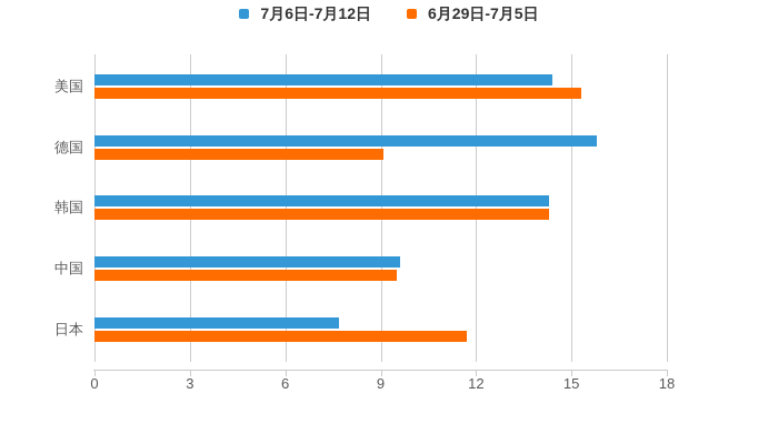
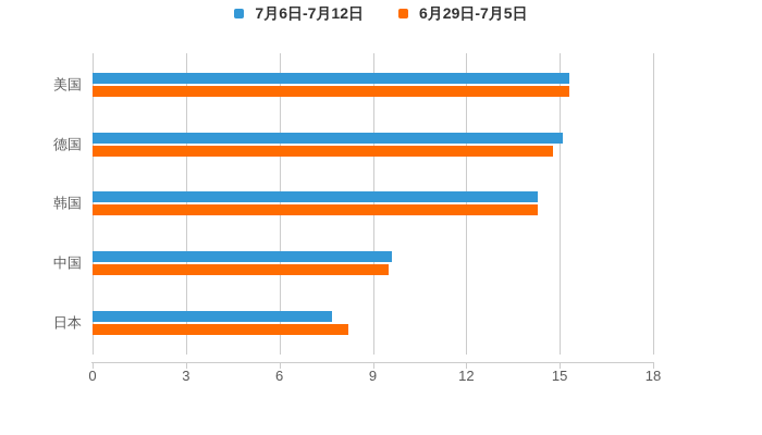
7月6日-7月12日/美国: 14.4 -> 15.3
7月6日-7月12日/德国: 15.8 -> 15.1
6月29日-7月5日/德国: 9.1 -> 14.8
6月29日-7月5日/日本: 11.7 -> 8.2
